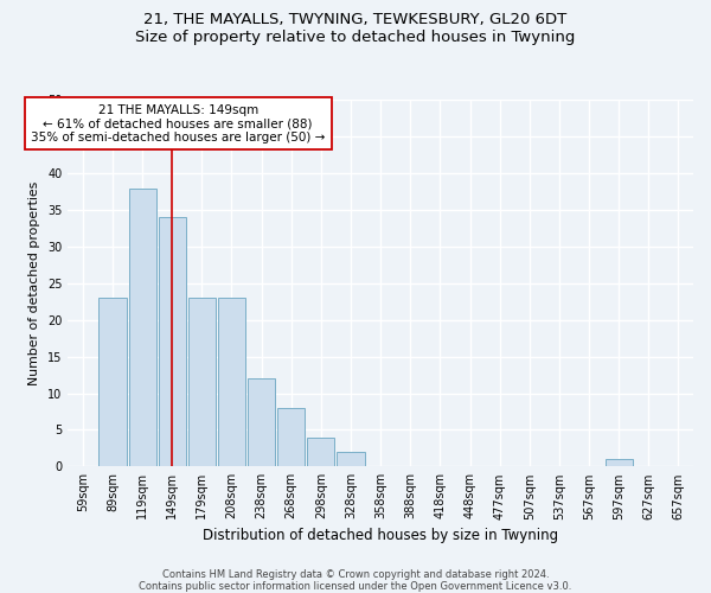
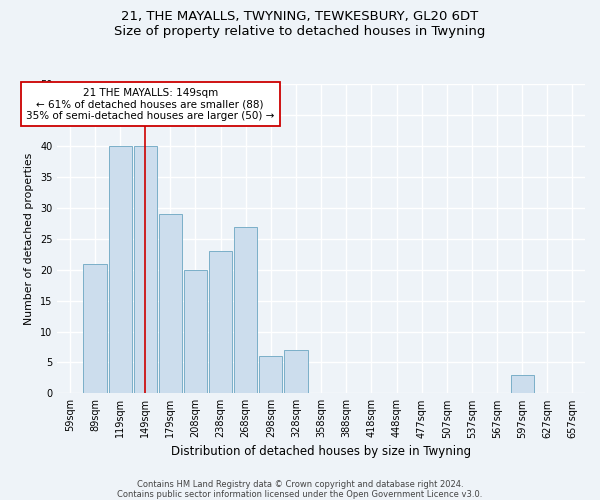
89sqm: 23 -> 21
119sqm: 38 -> 40
149sqm: 34 -> 40
179sqm: 23 -> 29
208sqm: 23 -> 20
238sqm: 12 -> 23
268sqm: 8 -> 27
298sqm: 4 -> 6
328sqm: 2 -> 7
597sqm: 1 -> 3
